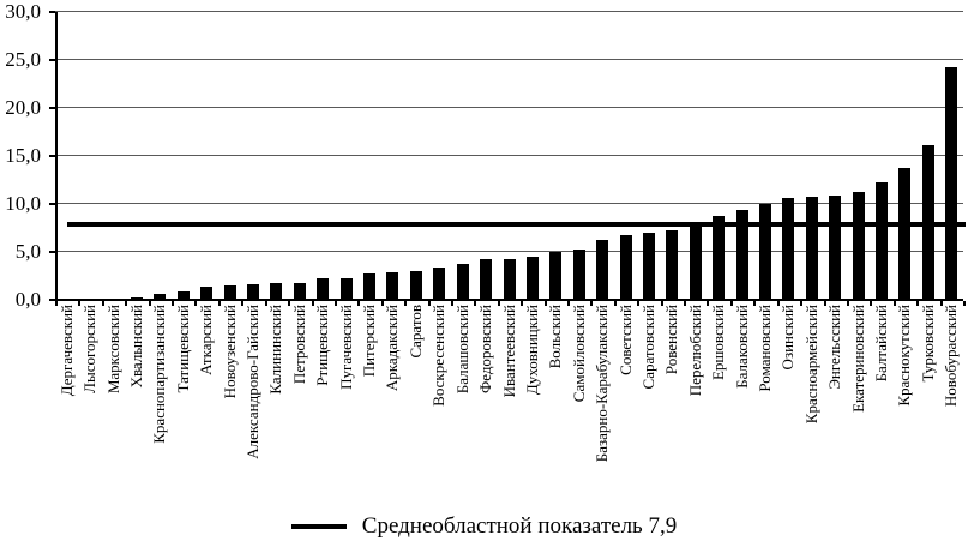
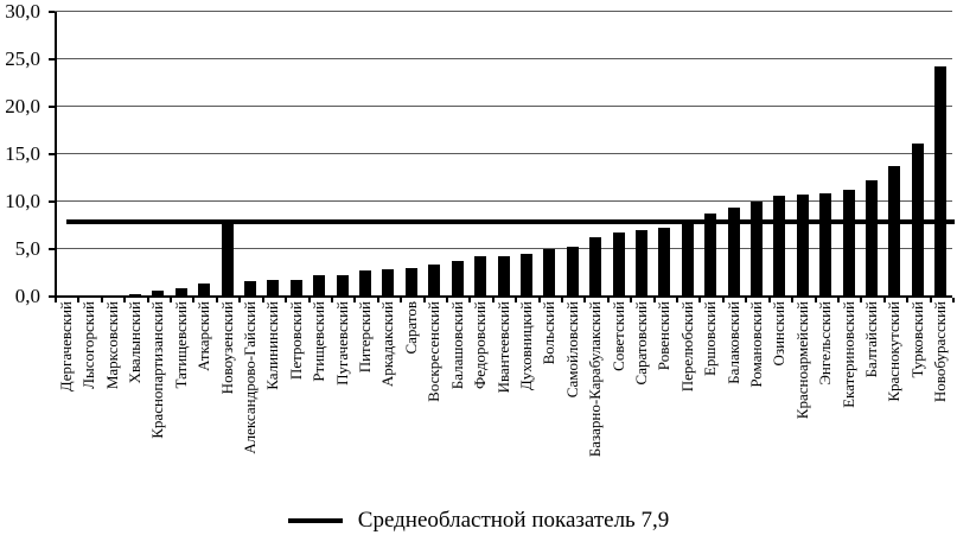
Новоузенский: 2 -> 8
